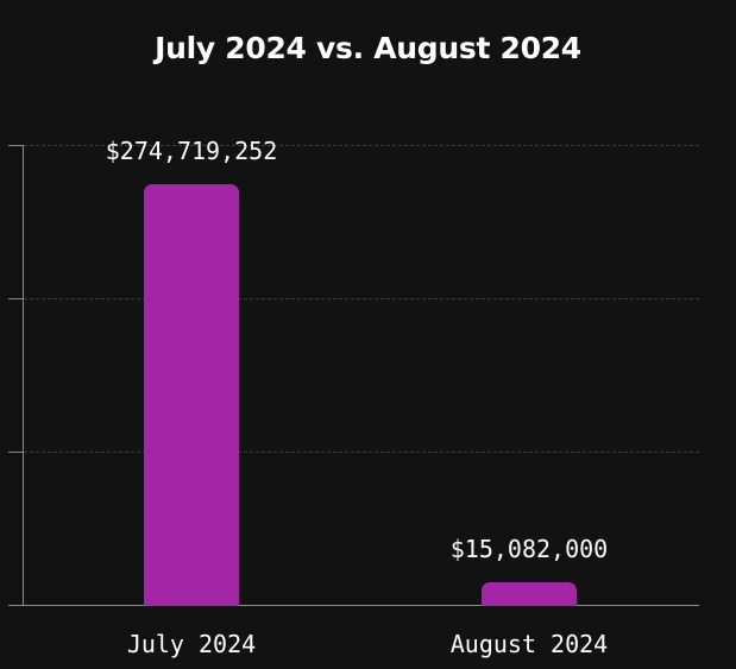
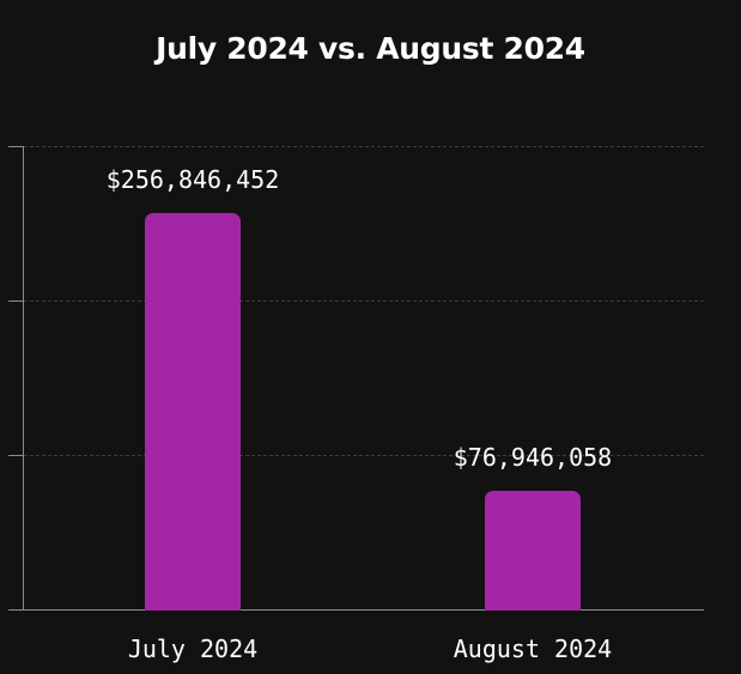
July 2024: $274,719,252 -> $256,846,452
August 2024: $15,082,000 -> $76,946,058
